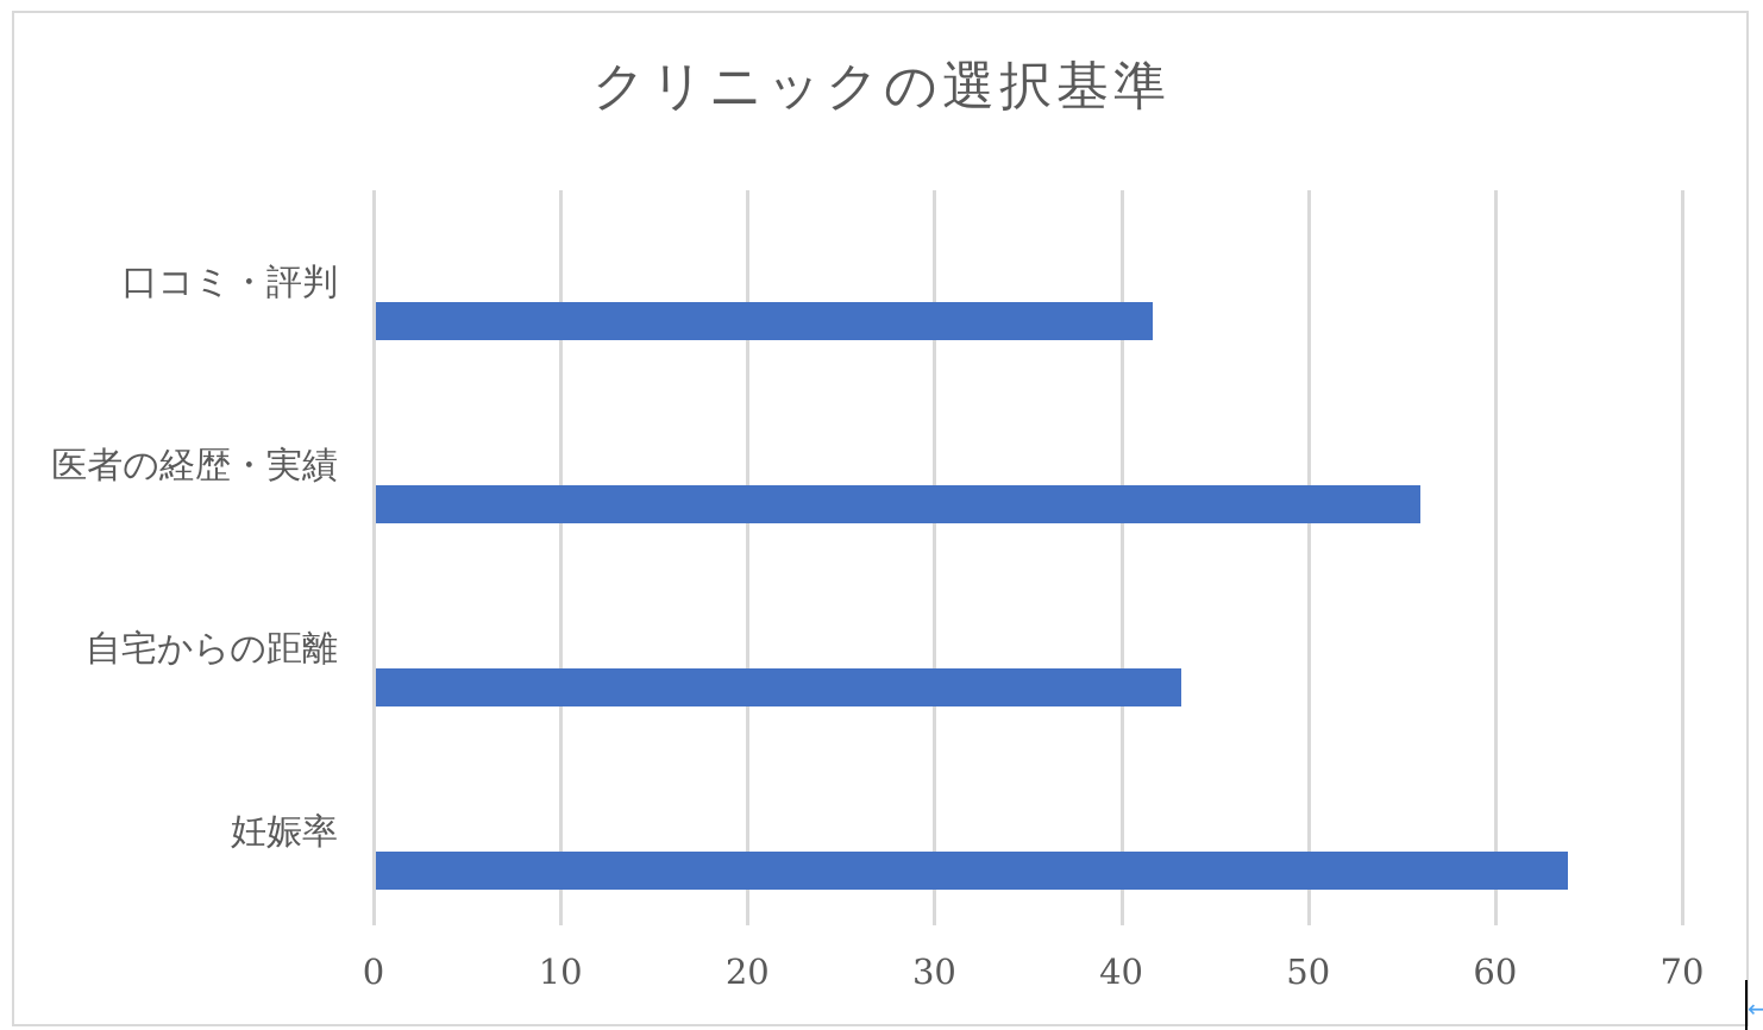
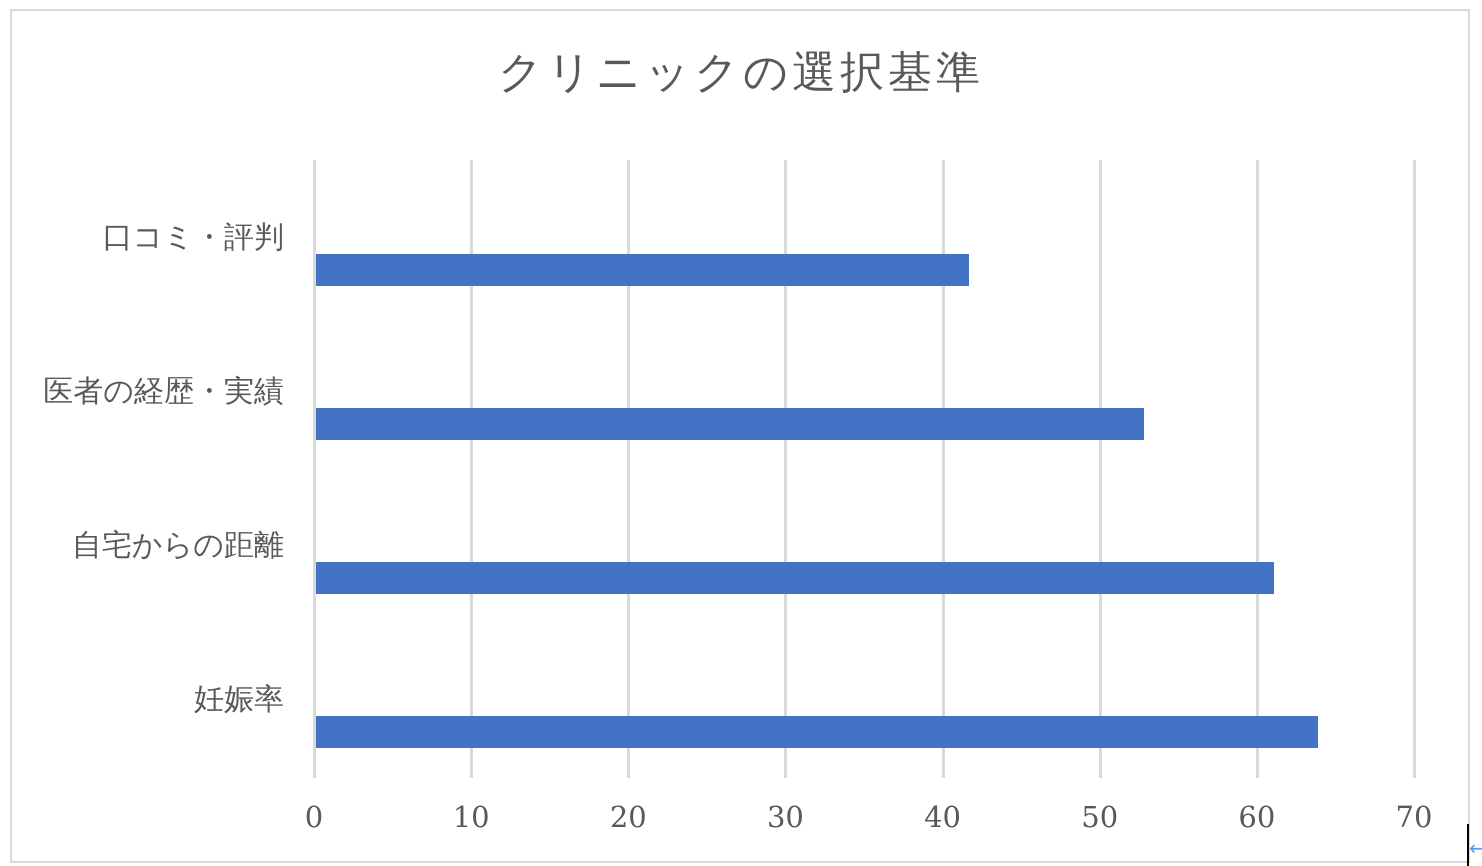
医者の経歴・実績: 56.0 -> 52.8
自宅からの距離: 43.2 -> 61.1
